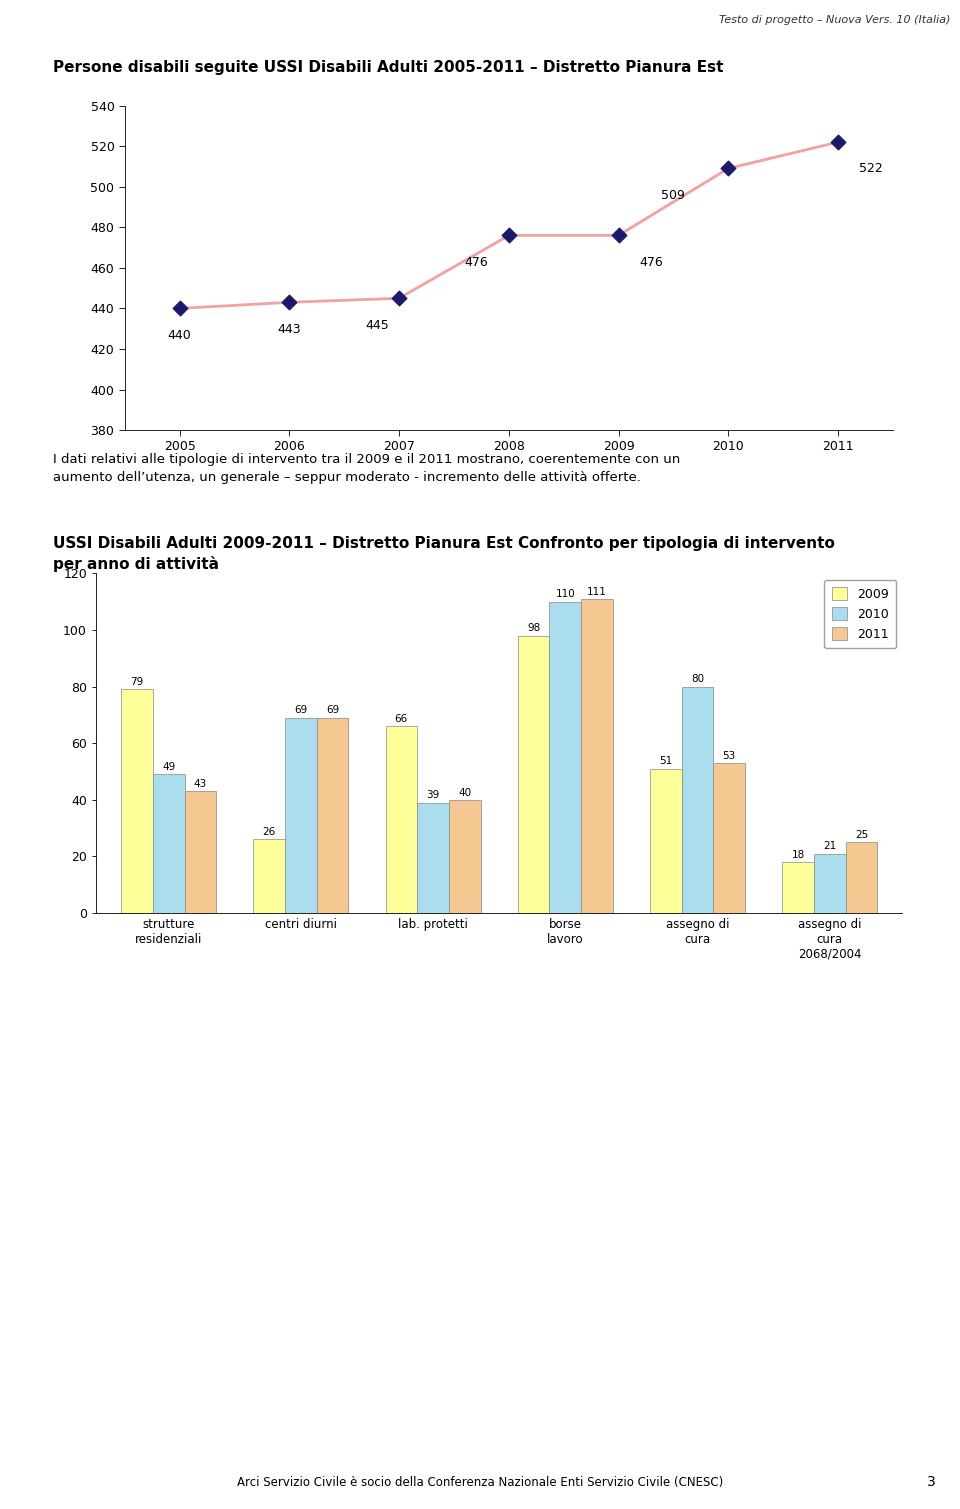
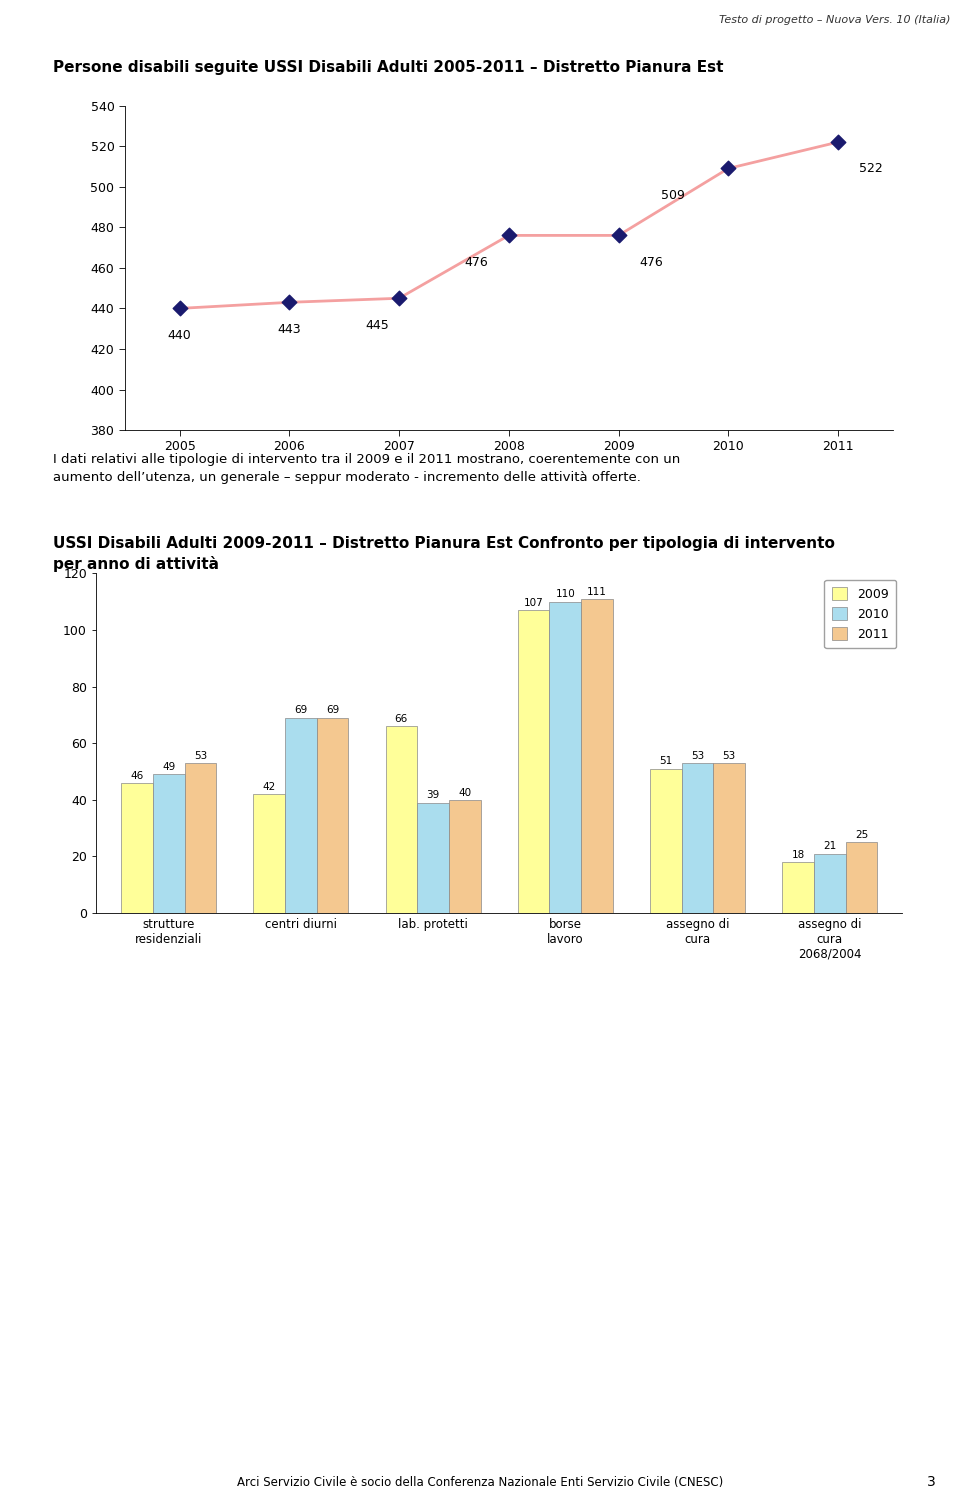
2009/strutture residenziali: 79 -> 46
2011/strutture residenziali: 43 -> 53
2009/centri diurni: 26 -> 42
2009/borse lavoro: 98 -> 107
2010/assegno di cura: 80 -> 53
